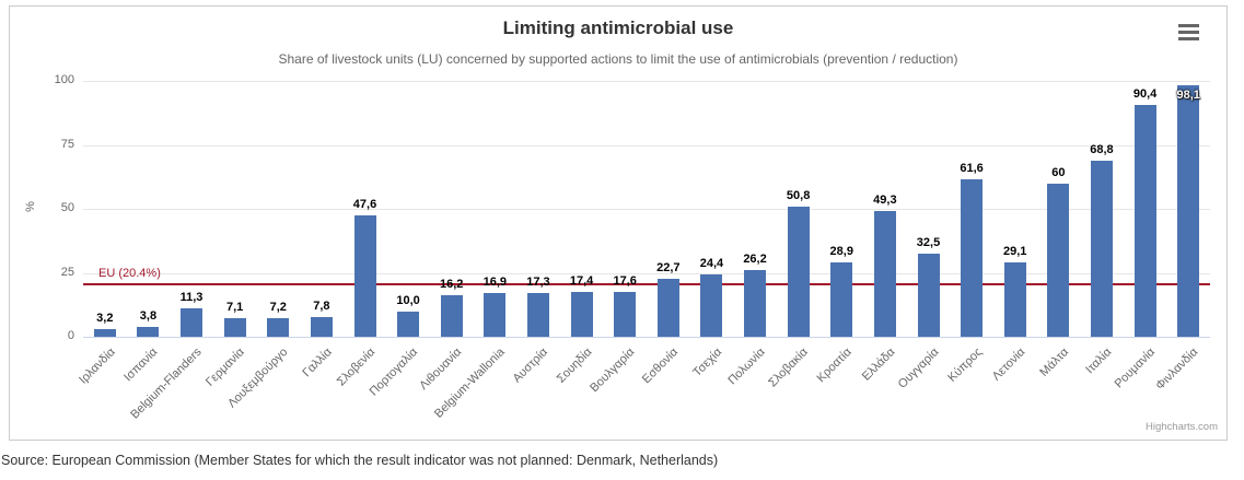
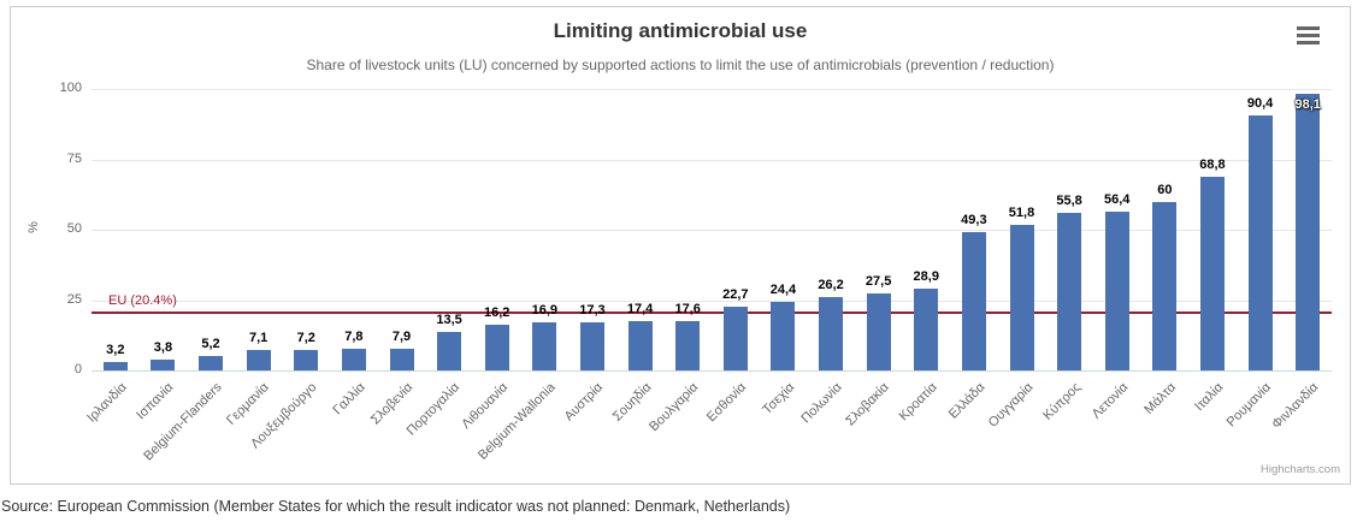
Belgium-Flanders: 11,3 -> 5,2
Σλοβενία: 47,6 -> 7,9
Πορτογαλία: 10,0 -> 13,5
Σλοβακία: 50,8 -> 27,5
Ουγγαρία: 32,5 -> 51,8
Κύπρος: 61,6 -> 55,8
Λετονία: 29,1 -> 56,4
